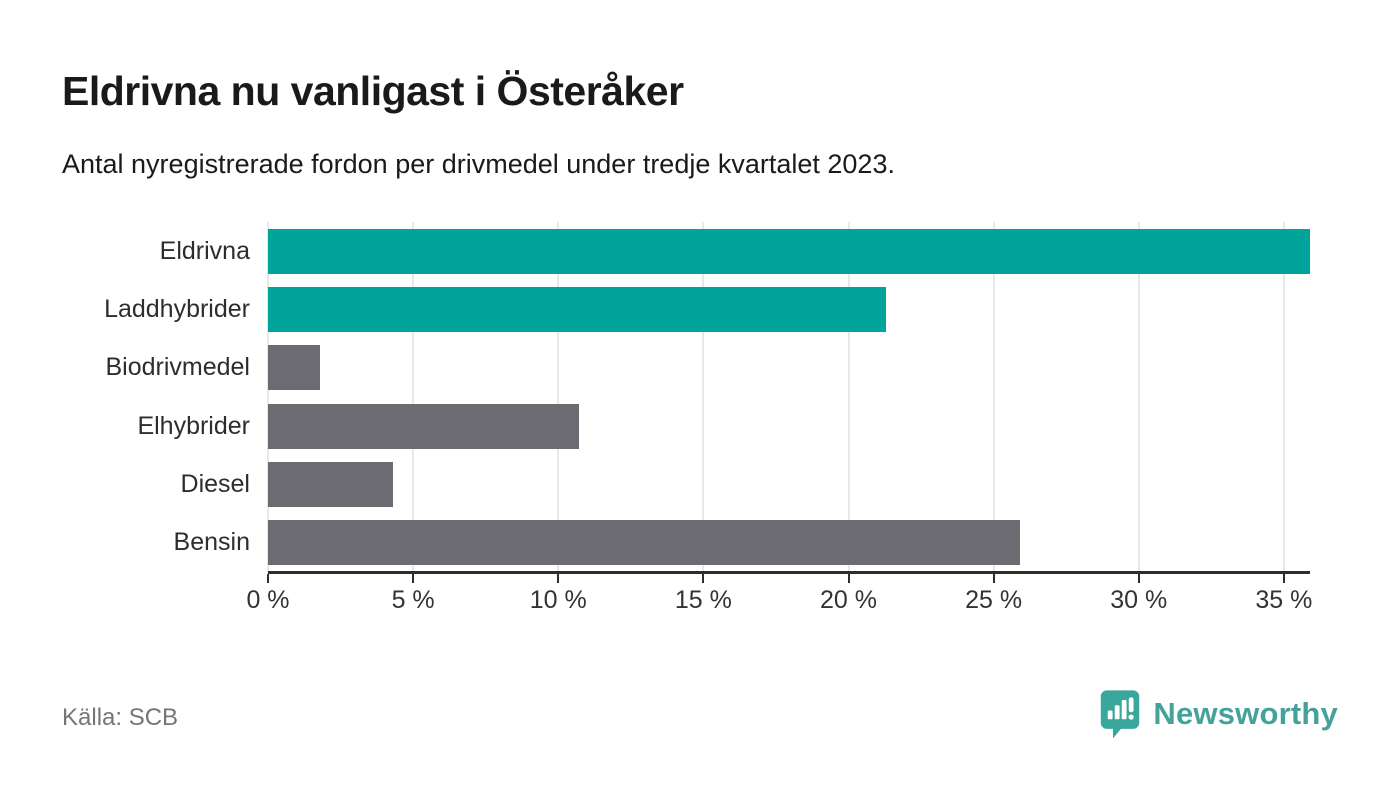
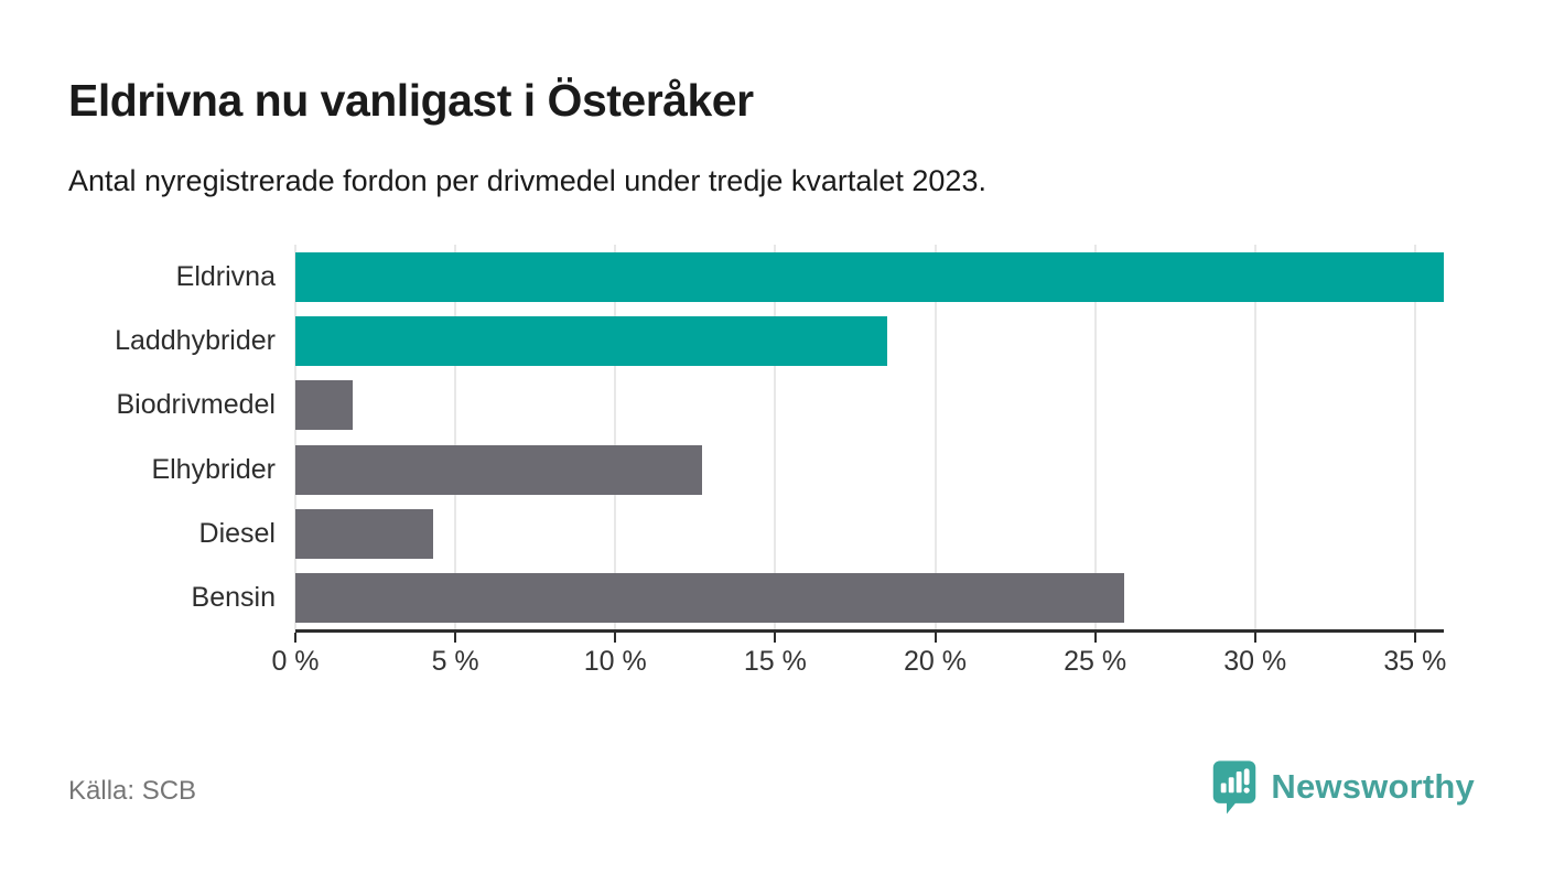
Laddhybrider: 21.3% -> 18.5%
Elhybrider: 10.7% -> 12.7%
